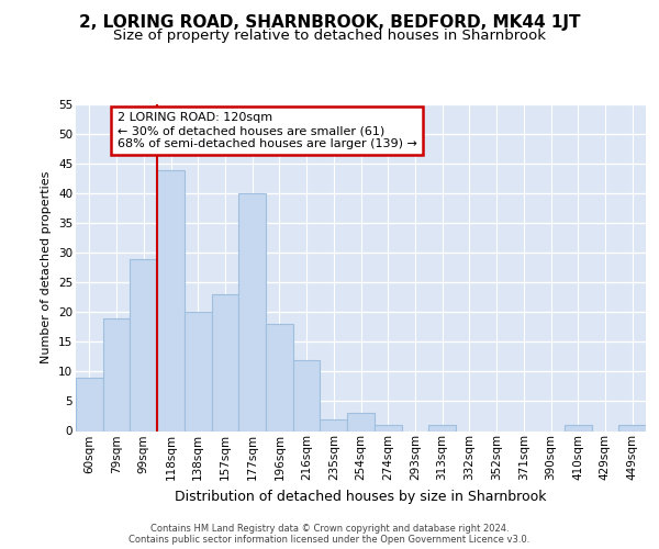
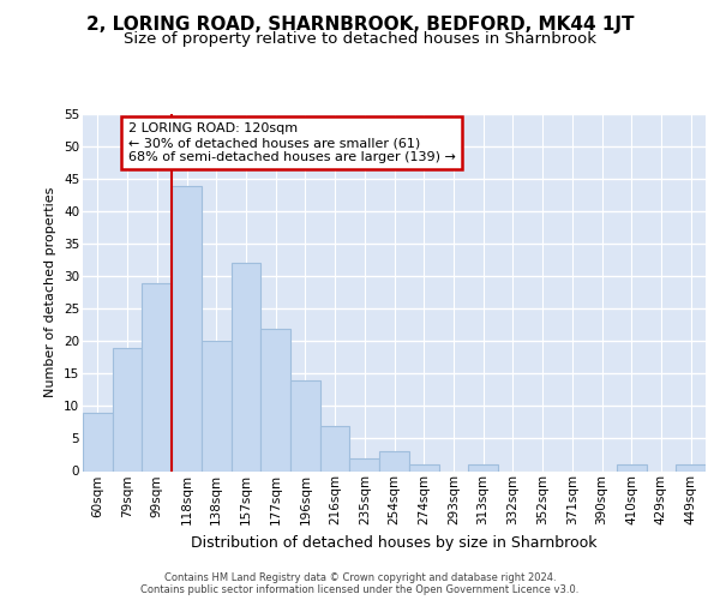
157sqm: 23 -> 32
177sqm: 40 -> 22
196sqm: 18 -> 14
216sqm: 12 -> 7
